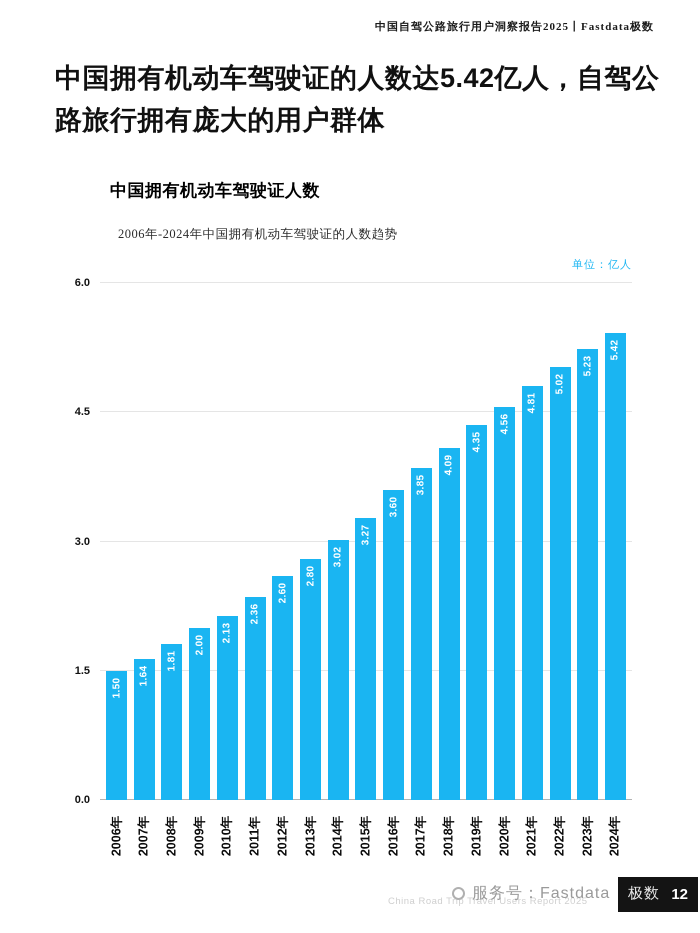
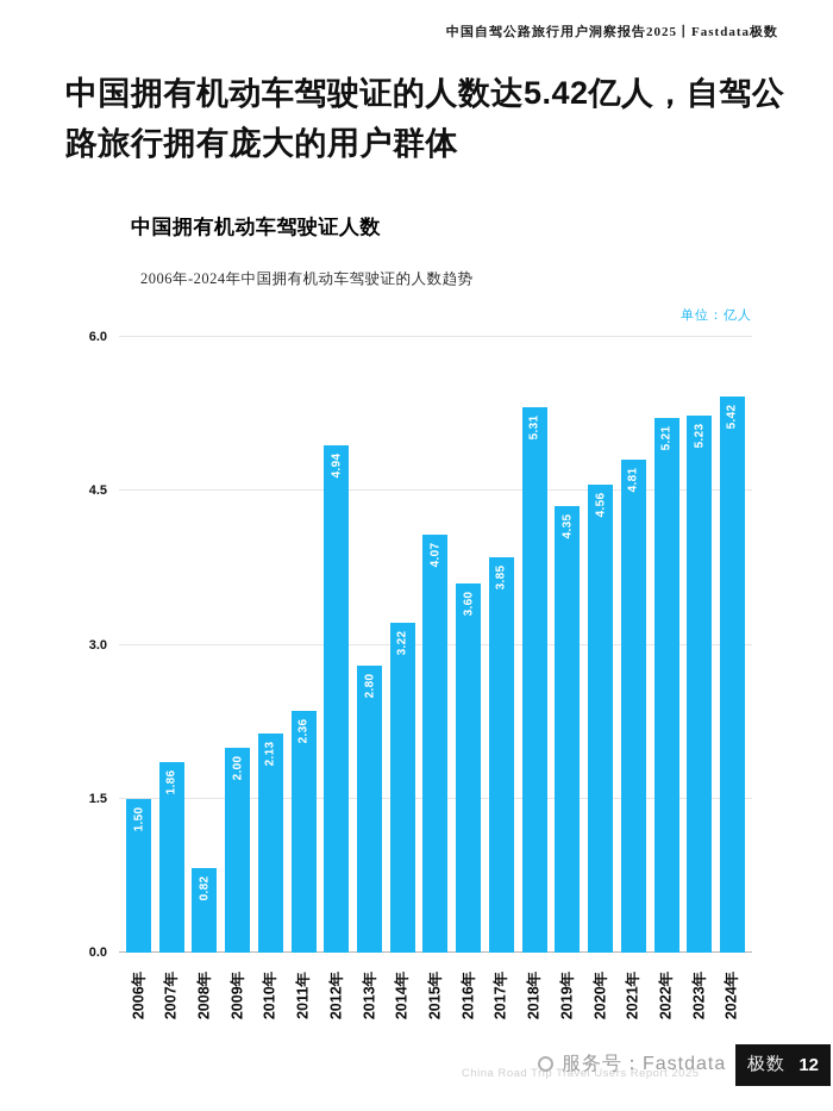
2007年: 1.64 -> 1.86
2008年: 1.81 -> 0.82
2012年: 2.60 -> 4.94
2014年: 3.02 -> 3.22
2015年: 3.27 -> 4.07
2018年: 4.09 -> 5.31
2022年: 5.02 -> 5.21
